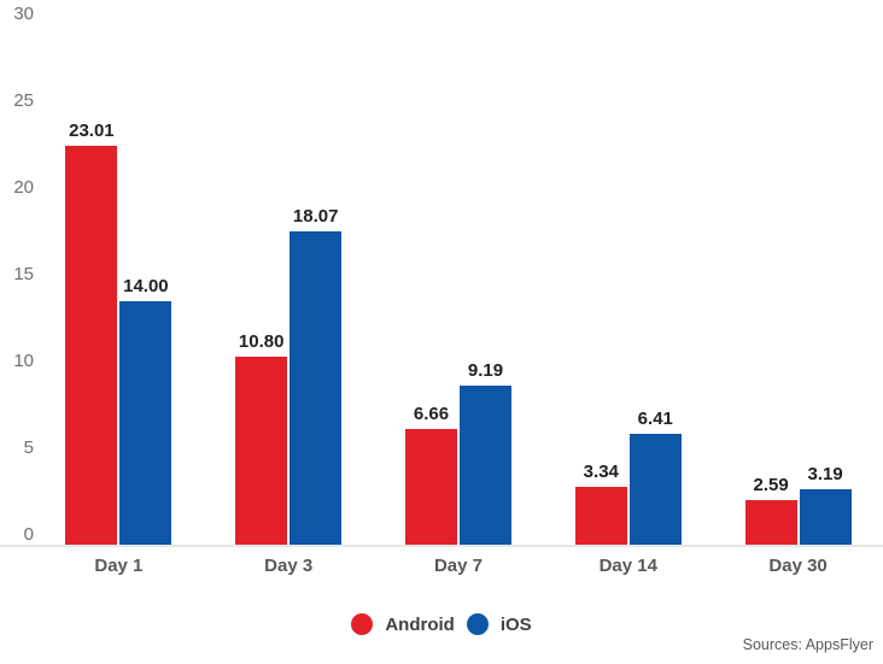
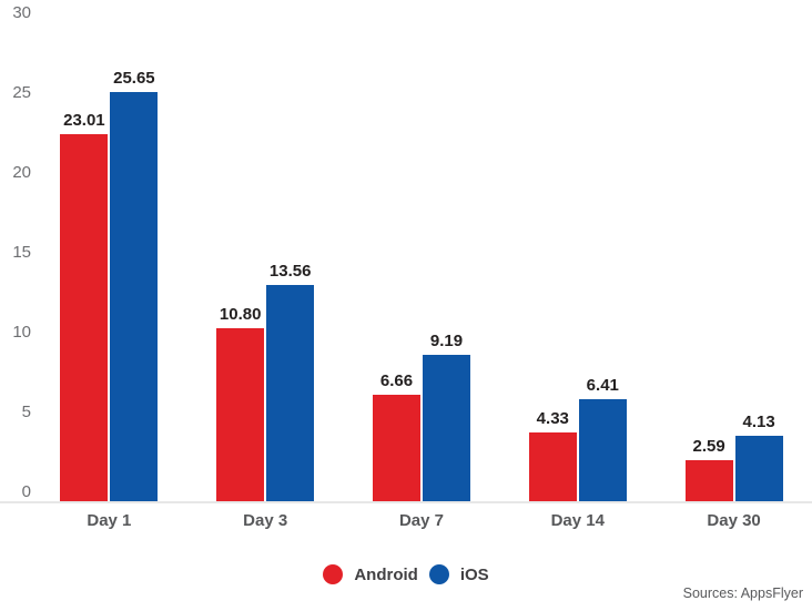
iOS/Day 1: 14.00 -> 25.65
iOS/Day 3: 18.07 -> 13.56
Android/Day 14: 3.34 -> 4.33
iOS/Day 30: 3.19 -> 4.13
